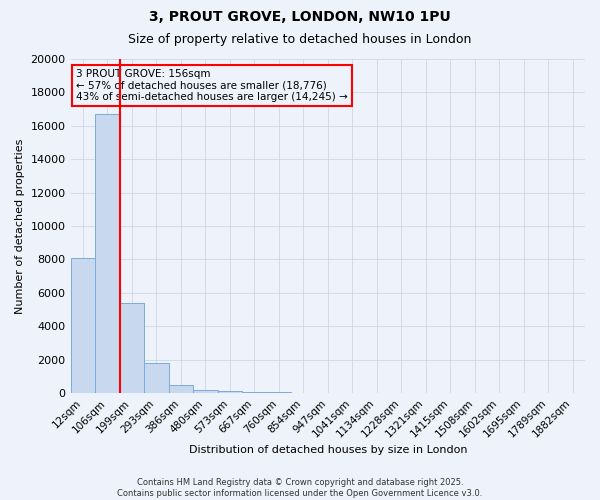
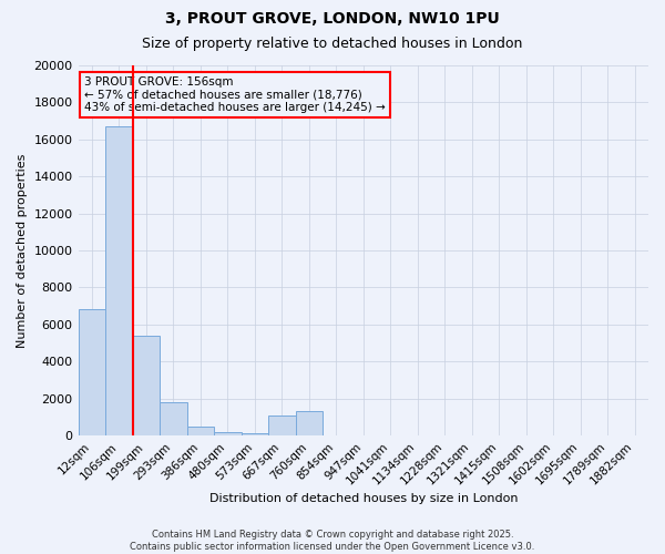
12sqm: 8100 -> 6800
667sqm: 100 -> 1100
760sqm: 0 -> 1300
